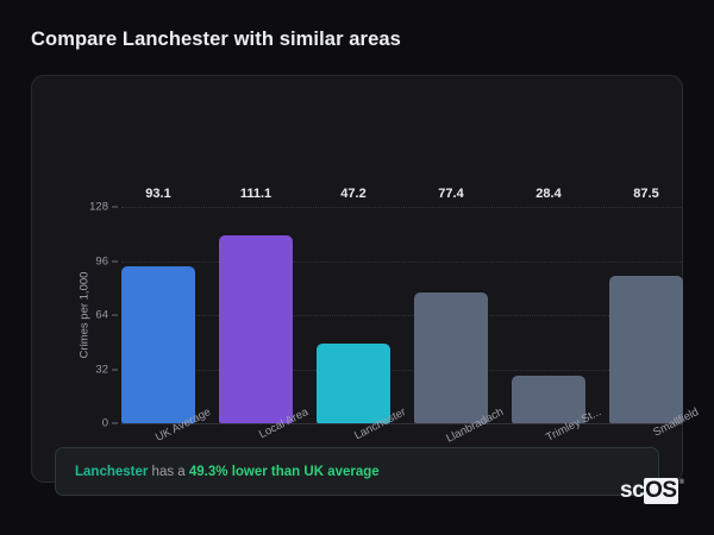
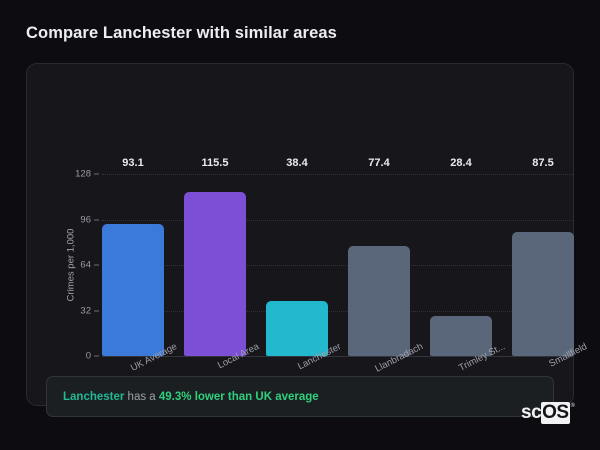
Local Area: 111.1 -> 115.5
Lanchester: 47.2 -> 38.4
